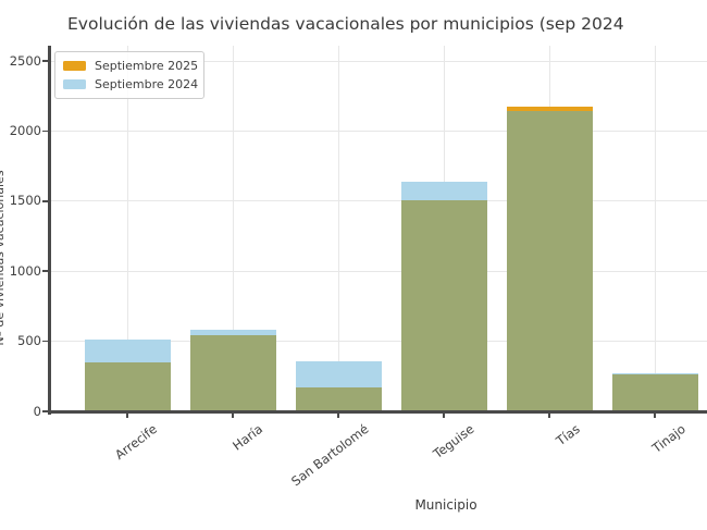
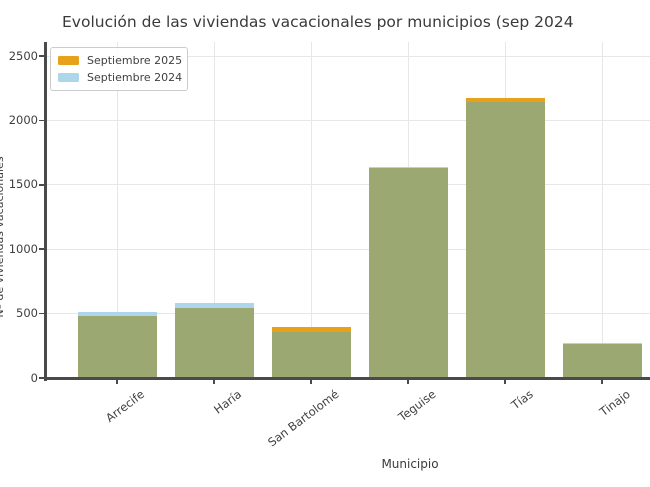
Septiembre 2025/Arrecife: 350 -> 480
Septiembre 2025/San Bartolomé: 170 -> 400
Septiembre 2025/Teguise: 1510 -> 1630
